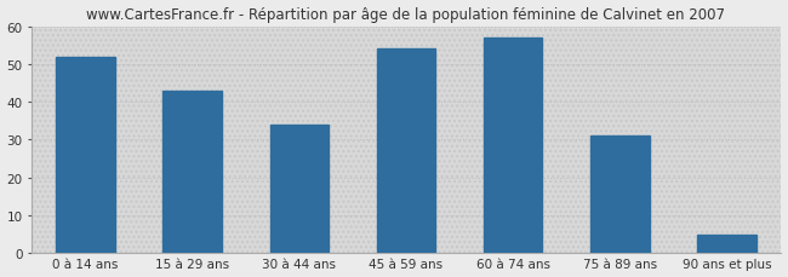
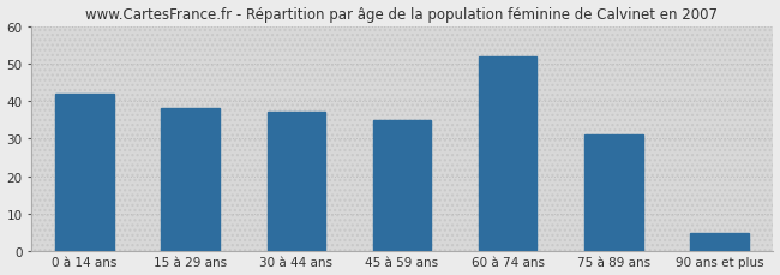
0 à 14 ans: 52 -> 42
15 à 29 ans: 43 -> 38
30 à 44 ans: 34 -> 37
45 à 59 ans: 54 -> 35
60 à 74 ans: 57 -> 52
